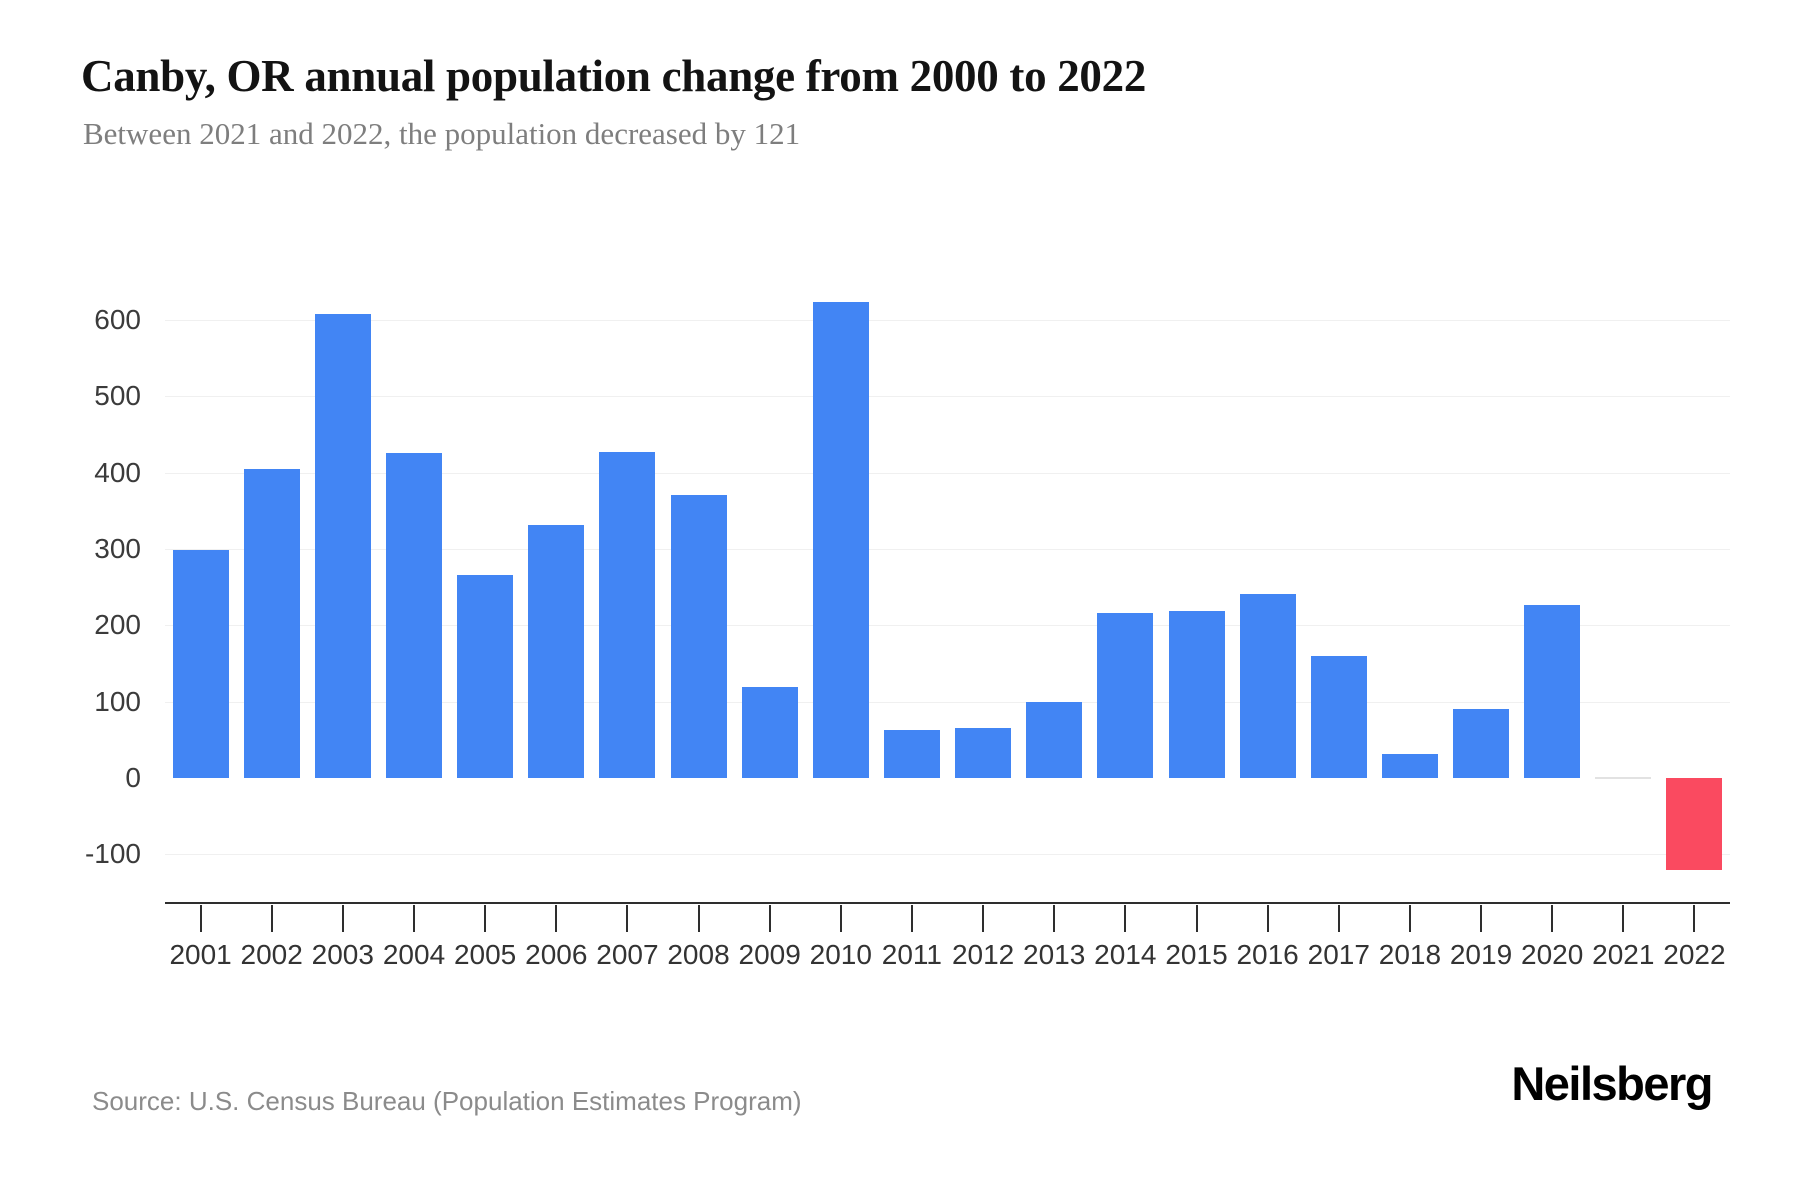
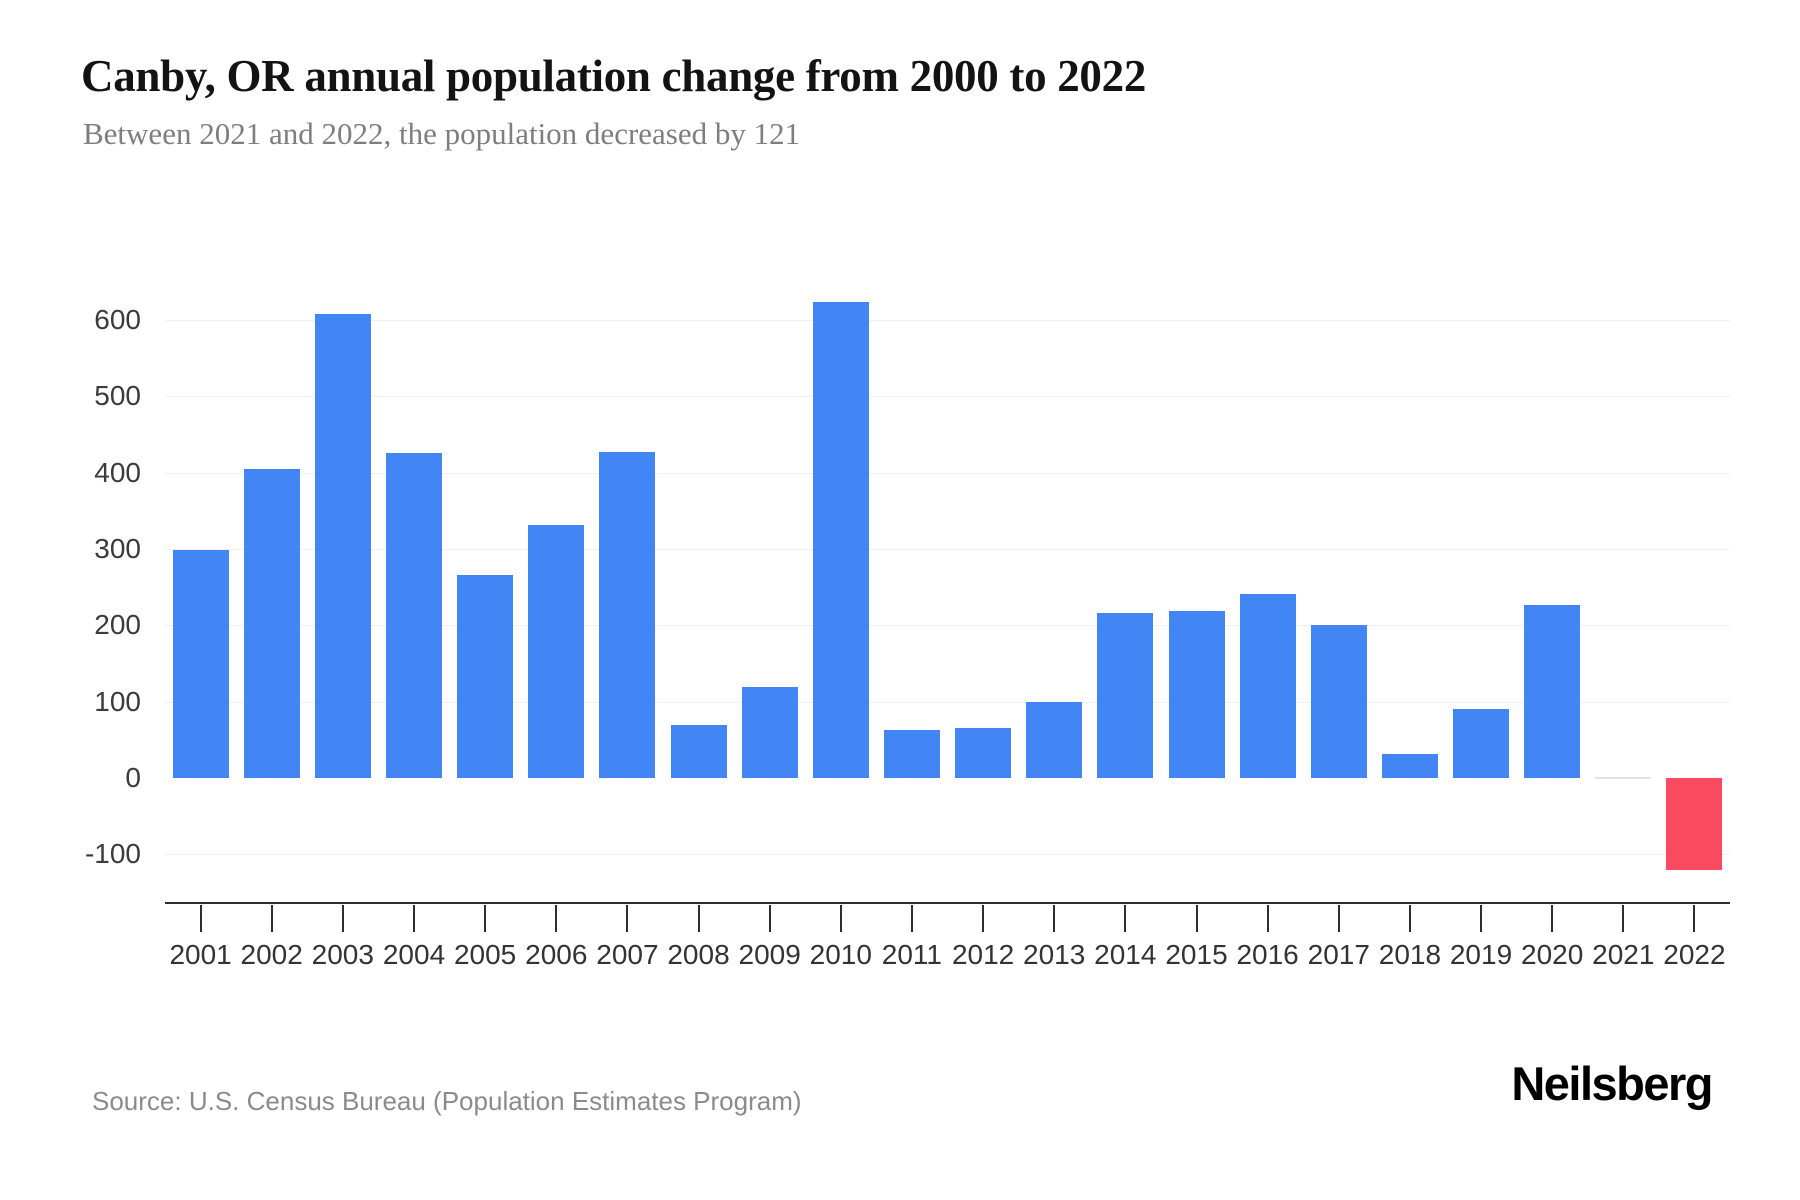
2008: 370 -> 70
2017: 160 -> 200
